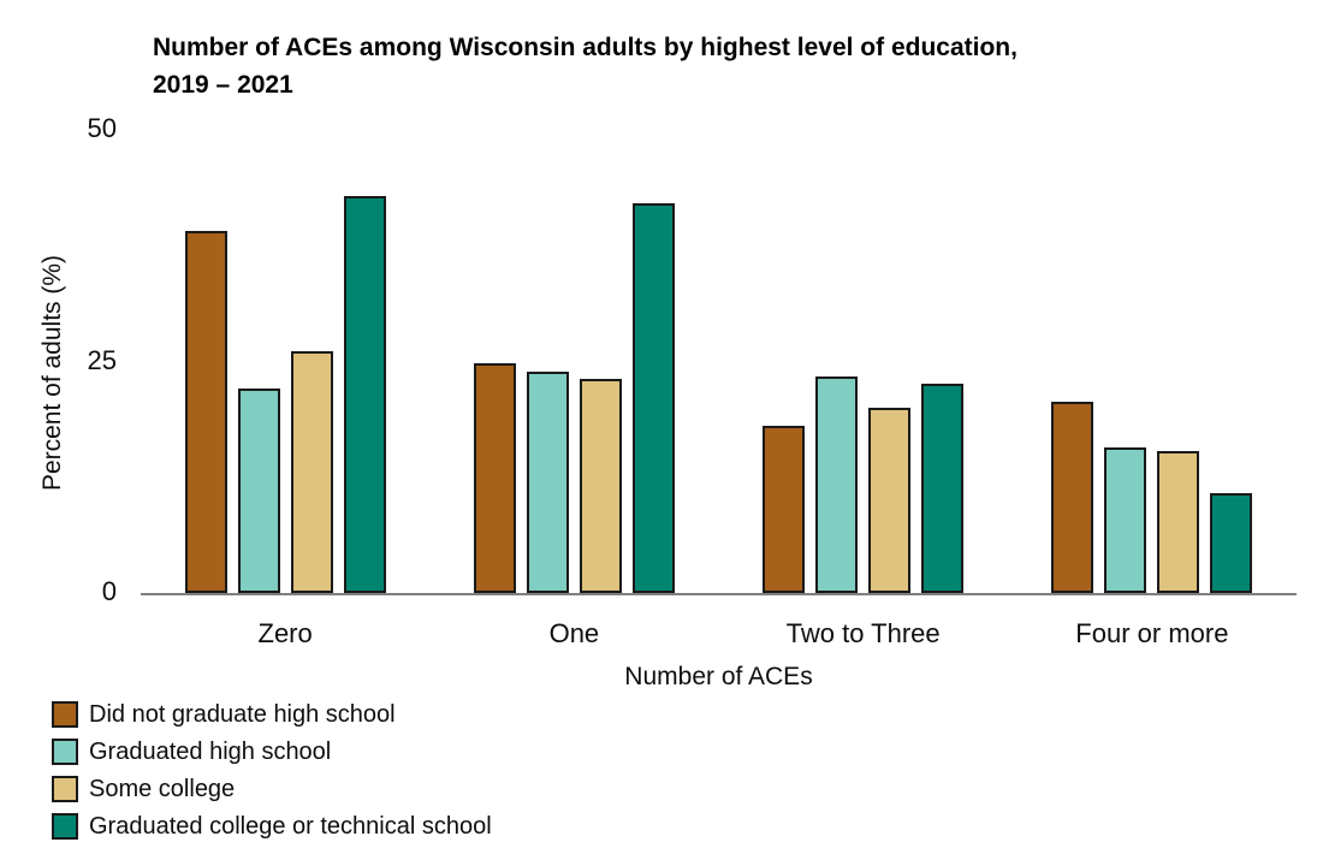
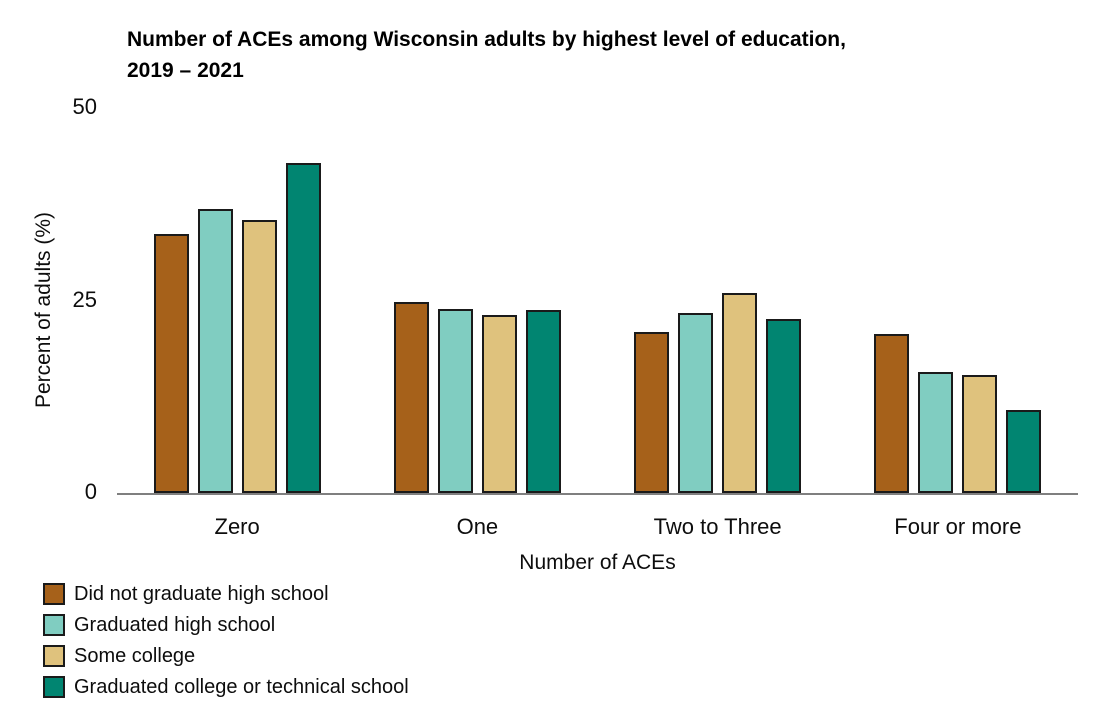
Did not graduate high school/Zero: 39 -> 34
Graduated high school/Zero: 22 -> 37
Some college/Zero: 26 -> 35
Graduated college or technical school/One: 42 -> 24
Did not graduate high school/Two to Three: 18 -> 21
Some college/Two to Three: 20 -> 26
